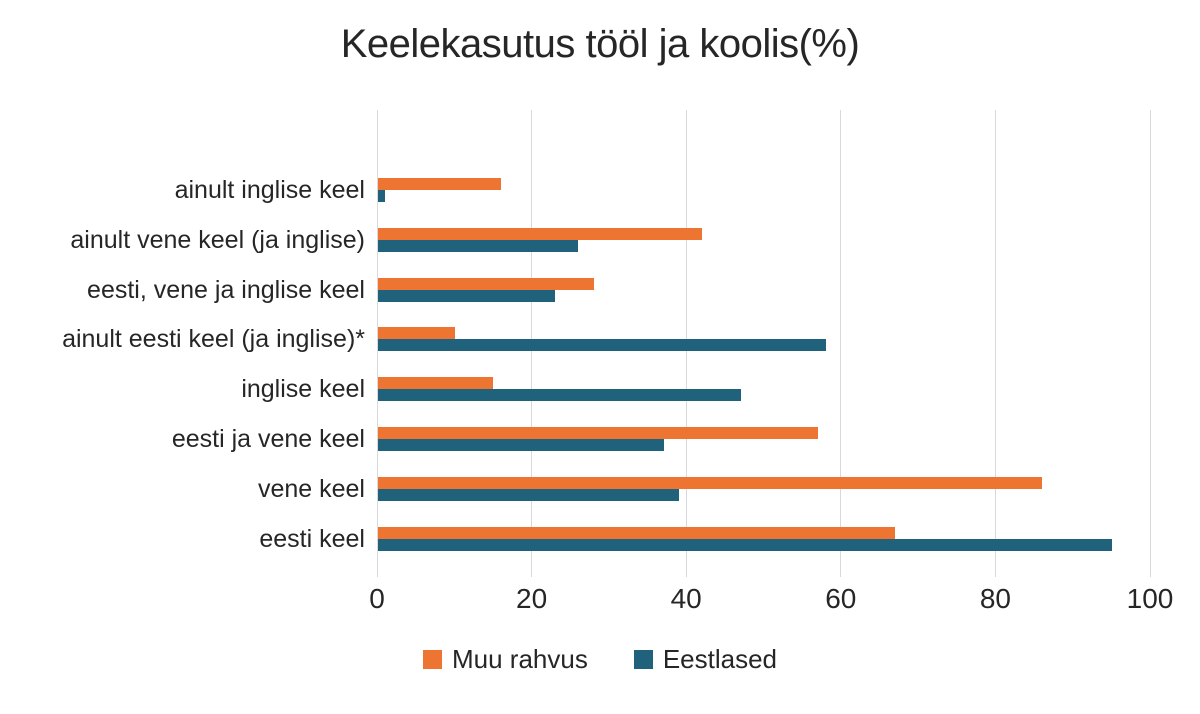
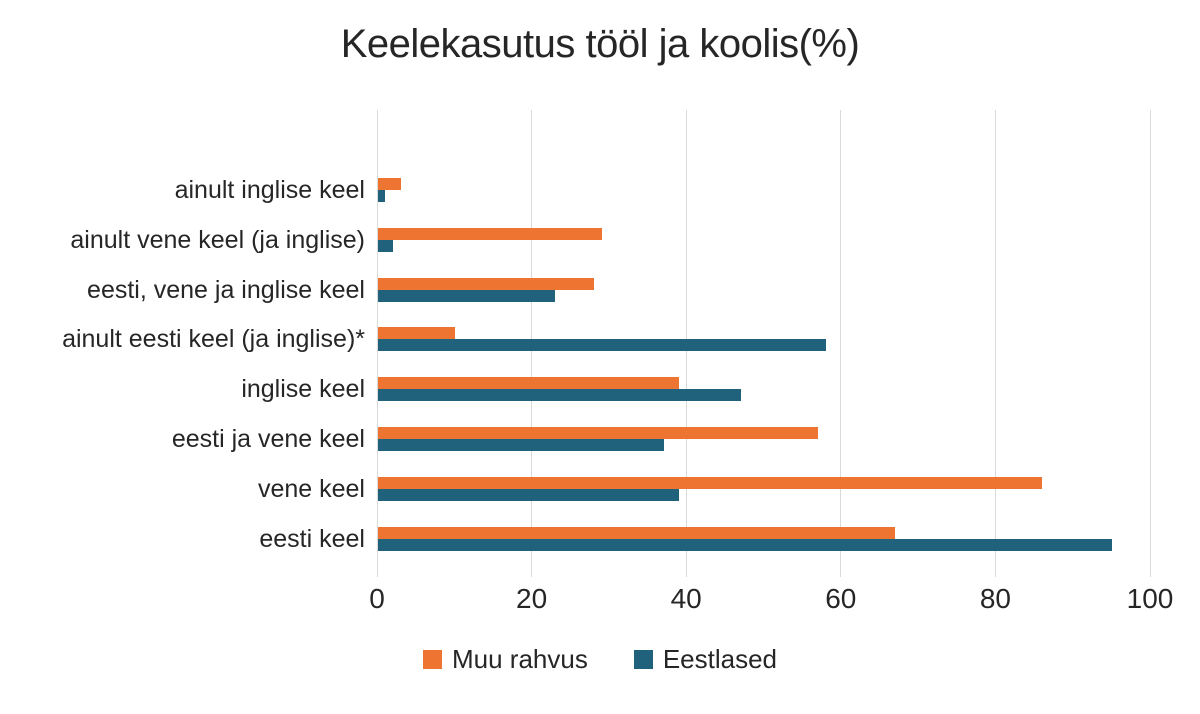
Muu rahvus/ainult inglise keel: 16 -> 3
Muu rahvus/ainult vene keel (ja inglise): 42 -> 29
Eestlased/ainult vene keel (ja inglise): 26 -> 2
Muu rahvus/inglise keel: 15 -> 39
